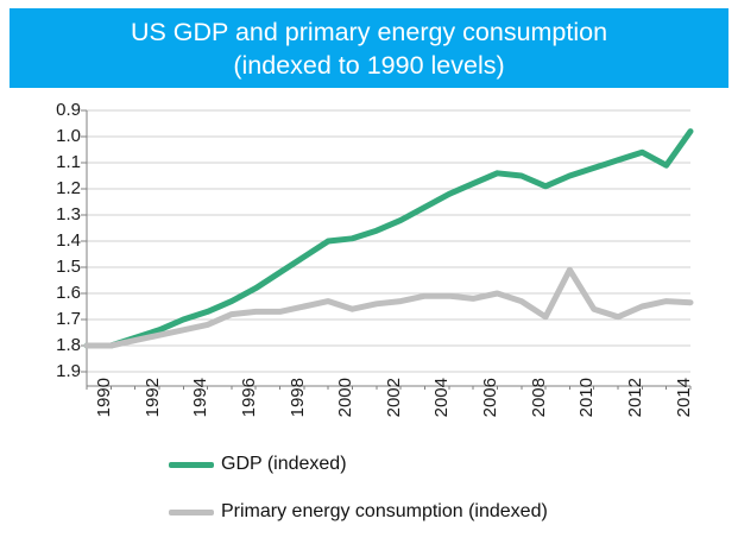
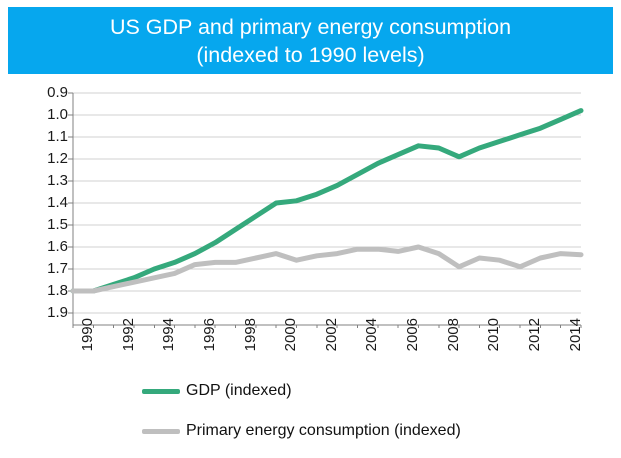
Primary energy consumption (indexed)/2010: 1.29 -> 1.15
GDP (indexed)/2014: 1.69 -> 1.78
